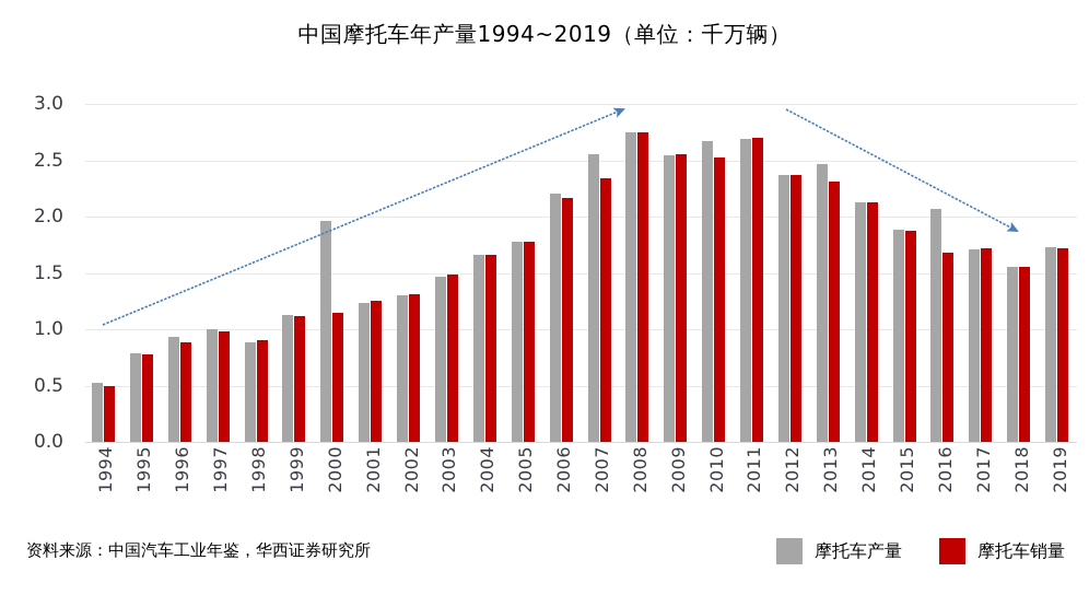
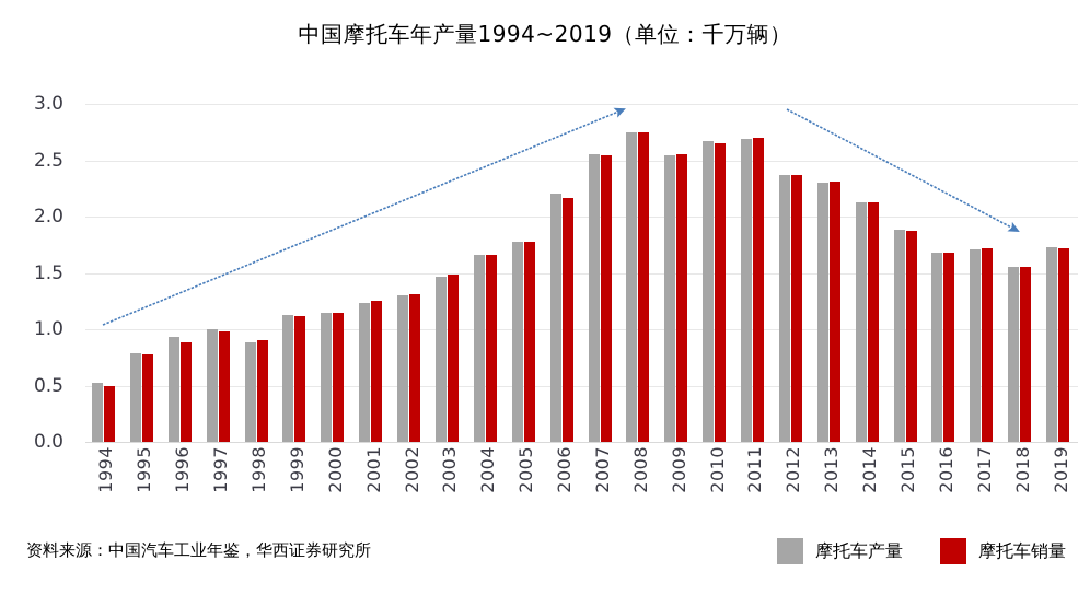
摩托车产量/2000: 1.96 -> 1.15
摩托车销量/2007: 2.34 -> 2.54
摩托车销量/2010: 2.52 -> 2.65
摩托车产量/2013: 2.47 -> 2.30
摩托车产量/2016: 2.07 -> 1.68
